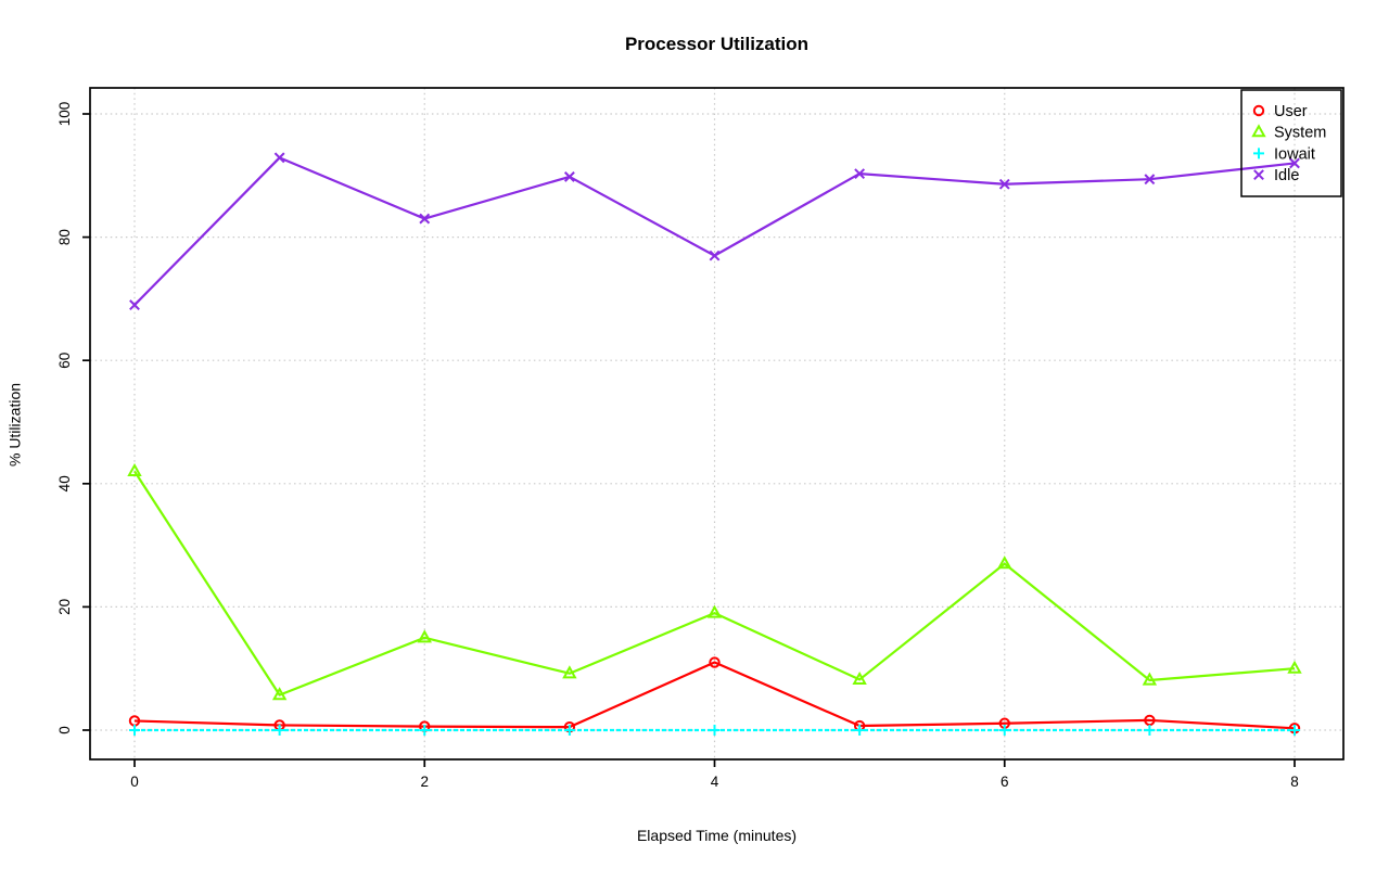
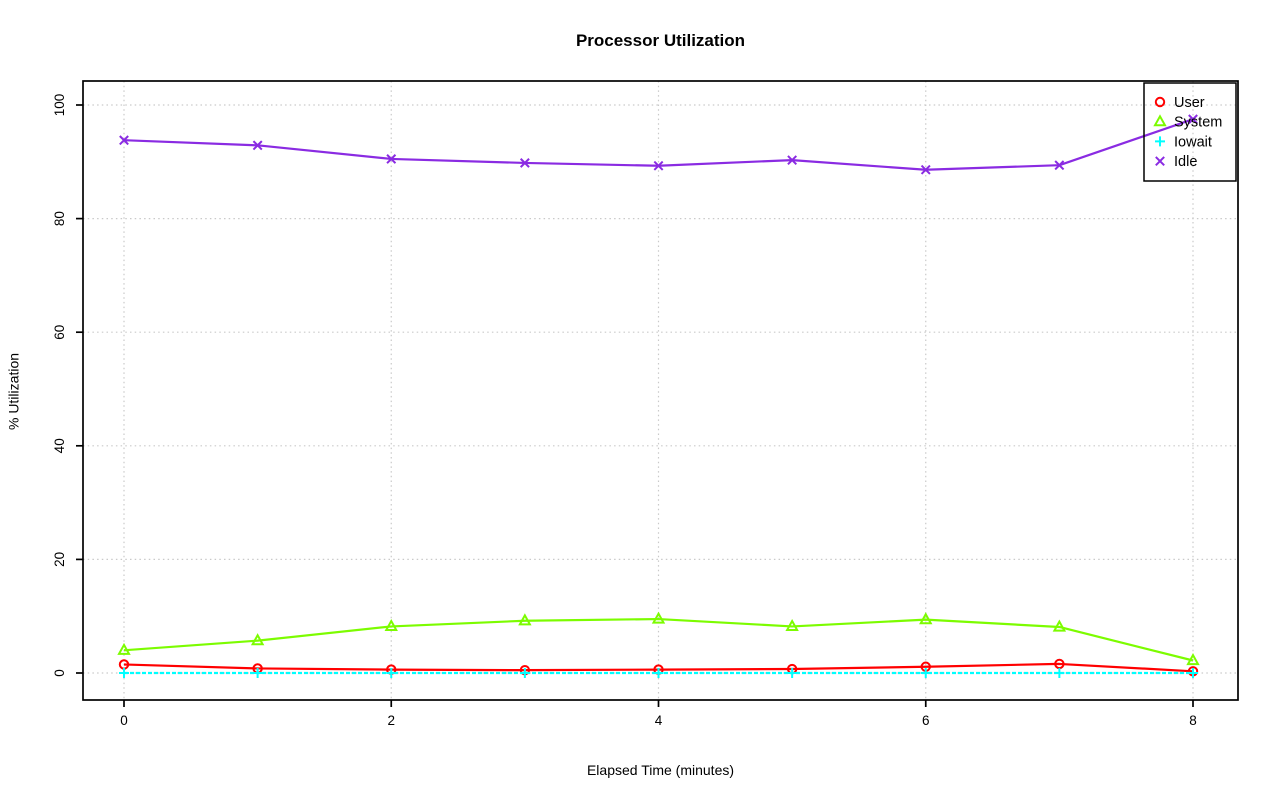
System/0: 42 -> 4
Idle/0: 69 -> 94
System/2: 15 -> 8
Idle/2: 83 -> 90
User/4: 11 -> 1
System/4: 19 -> 10
Idle/4: 77 -> 89
System/6: 27 -> 9
System/8: 10 -> 2
Idle/8: 92 -> 98
